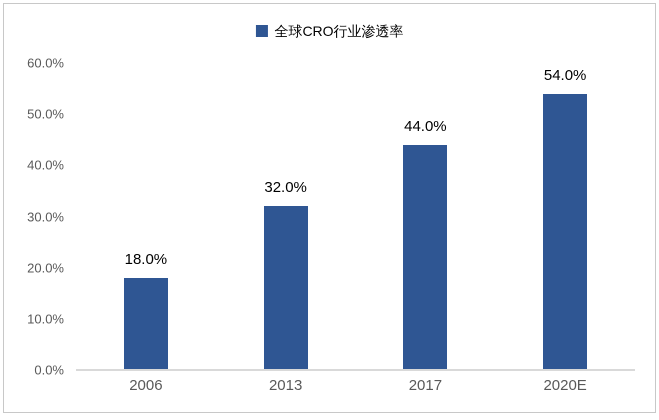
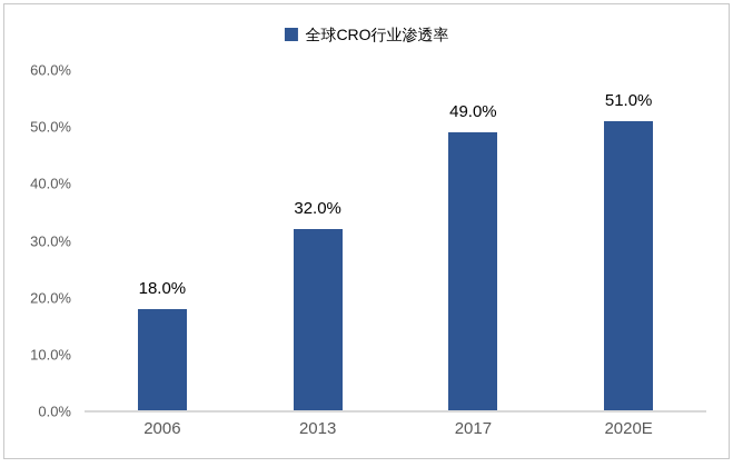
2017: 44.0% -> 49.0%
2020E: 54.0% -> 51.0%
